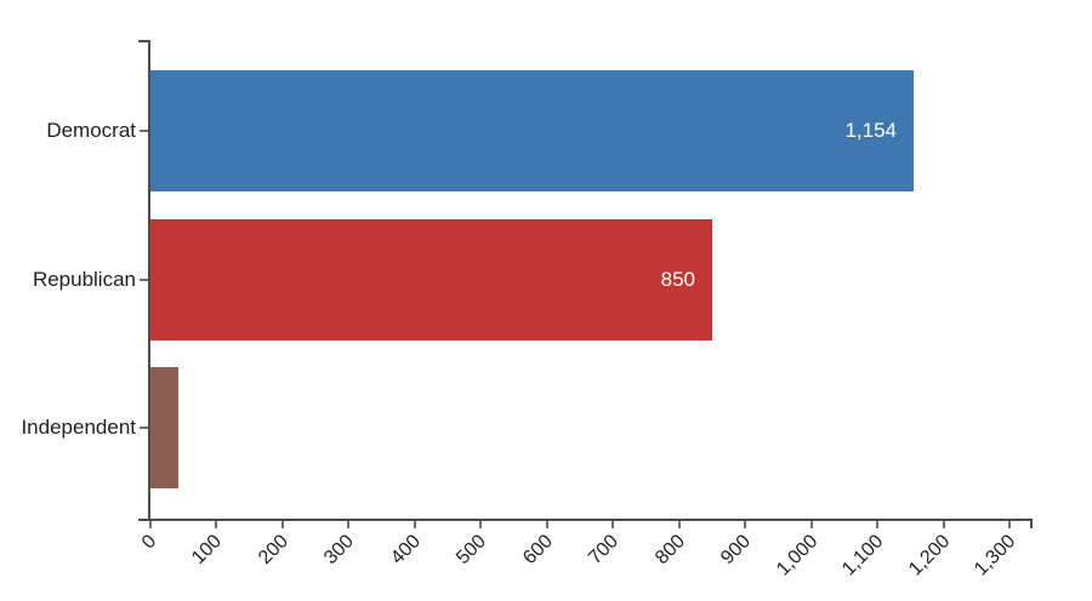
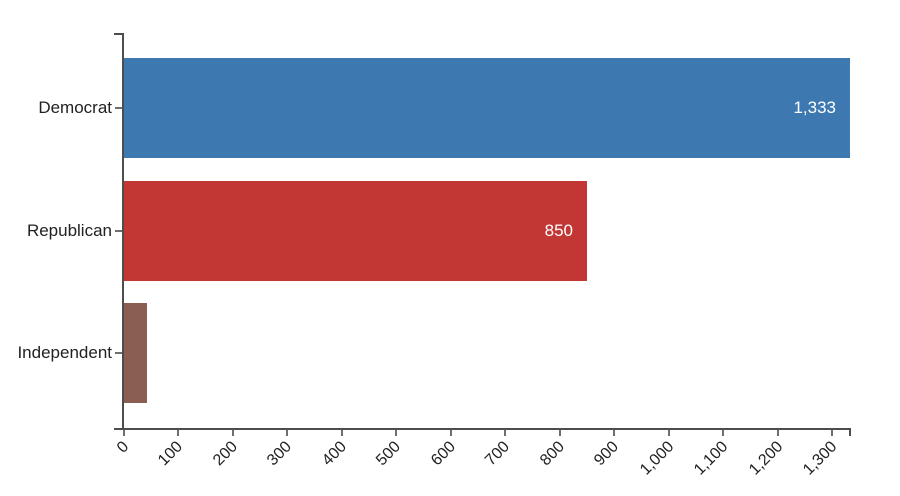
Democrat: 1,154 -> 1,333
